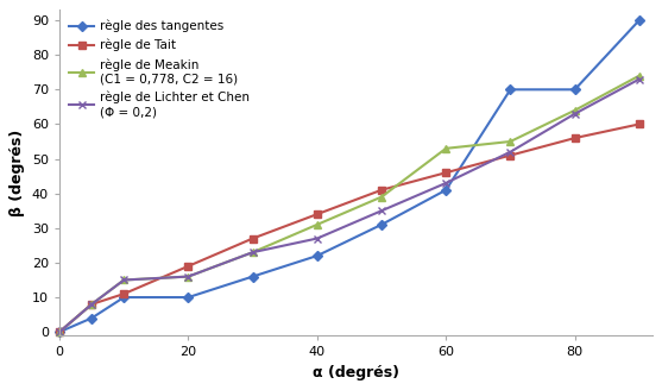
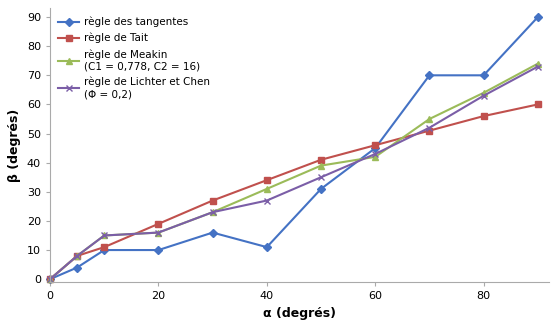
règle des tangentes/40: 22 -> 11
règle des tangentes/60: 41 -> 45
règle de Meakin (C1 = 0,778, C2 = 16)/60: 53 -> 42
